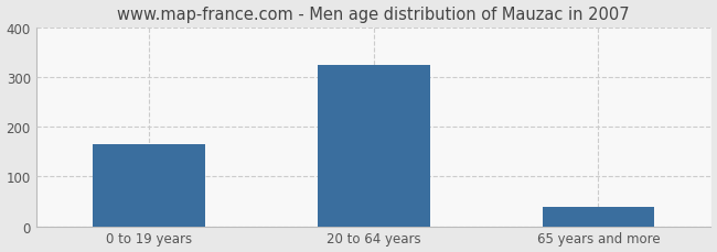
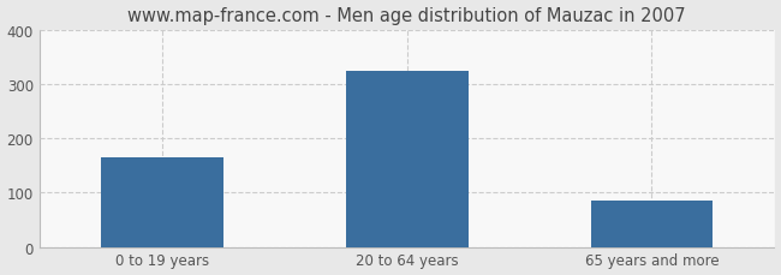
65 years and more: 38 -> 85
